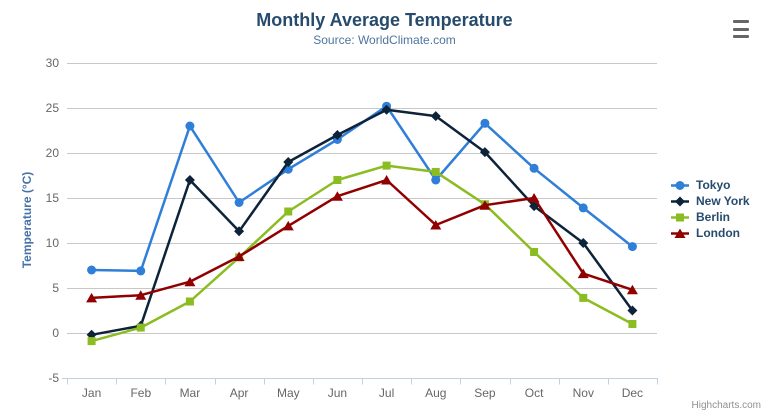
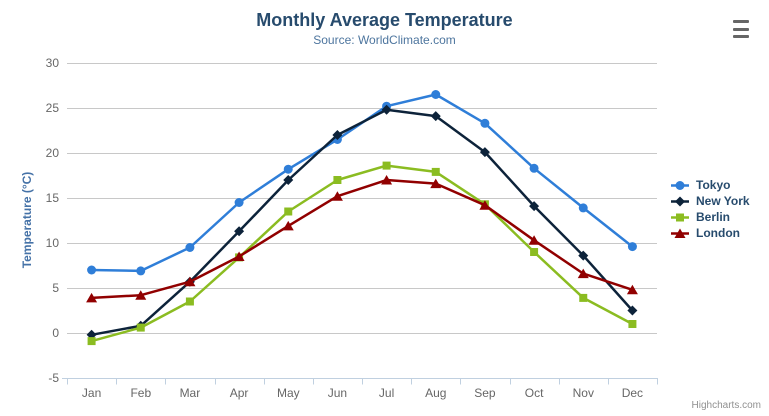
Tokyo/Mar: 23 -> 10
New York/Mar: 17 -> 6
New York/May: 19 -> 17
Tokyo/Aug: 17 -> 26
London/Aug: 12 -> 17
London/Oct: 15 -> 10
New York/Nov: 10 -> 9
